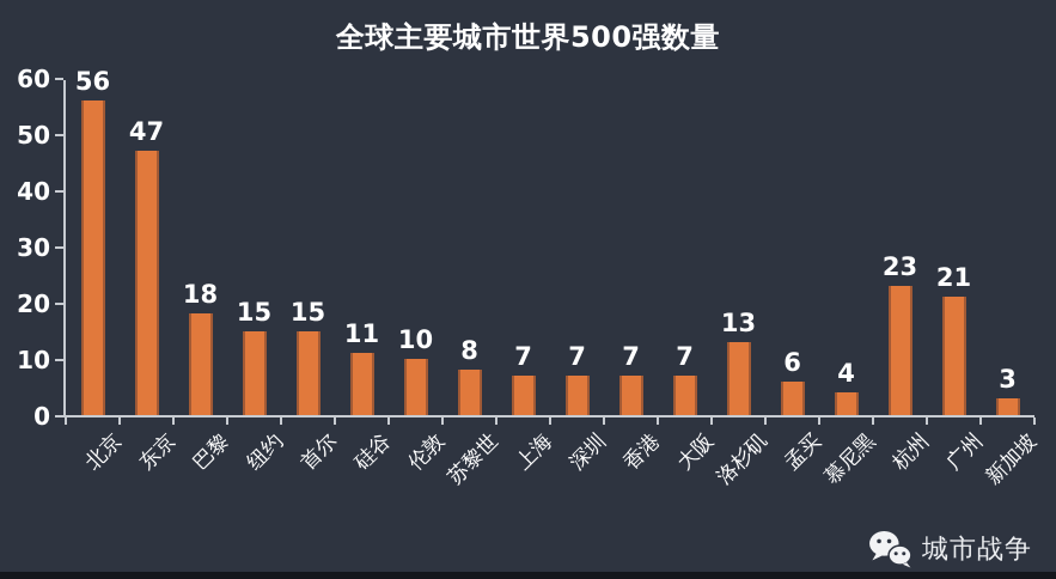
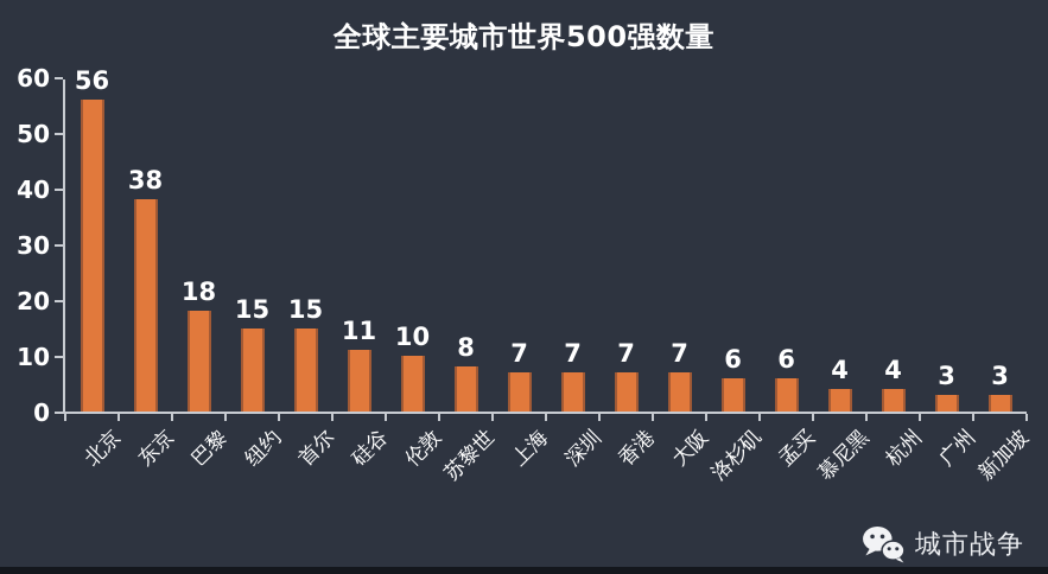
东京: 47 -> 38
洛杉矶: 13 -> 6
杭州: 23 -> 4
广州: 21 -> 3
